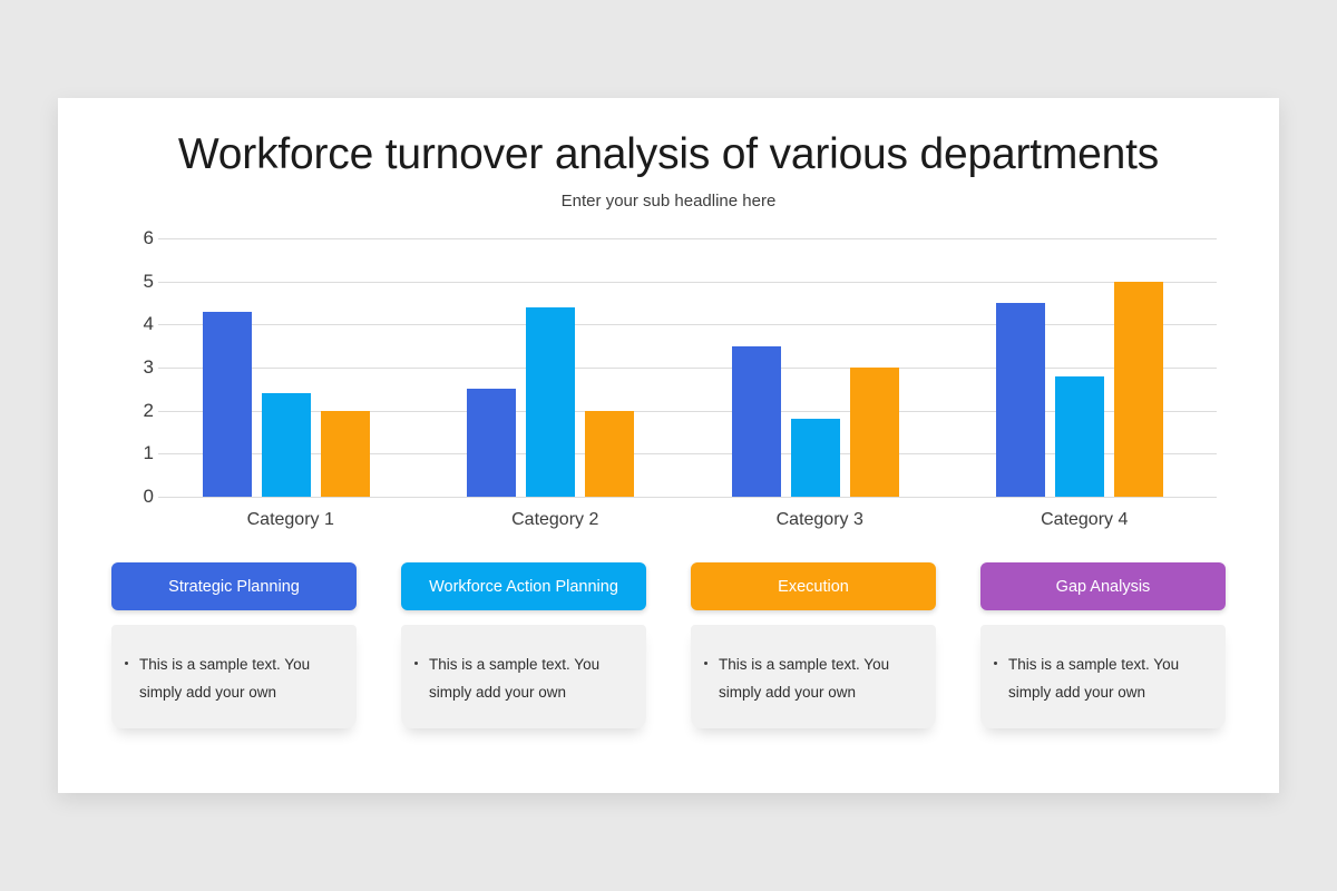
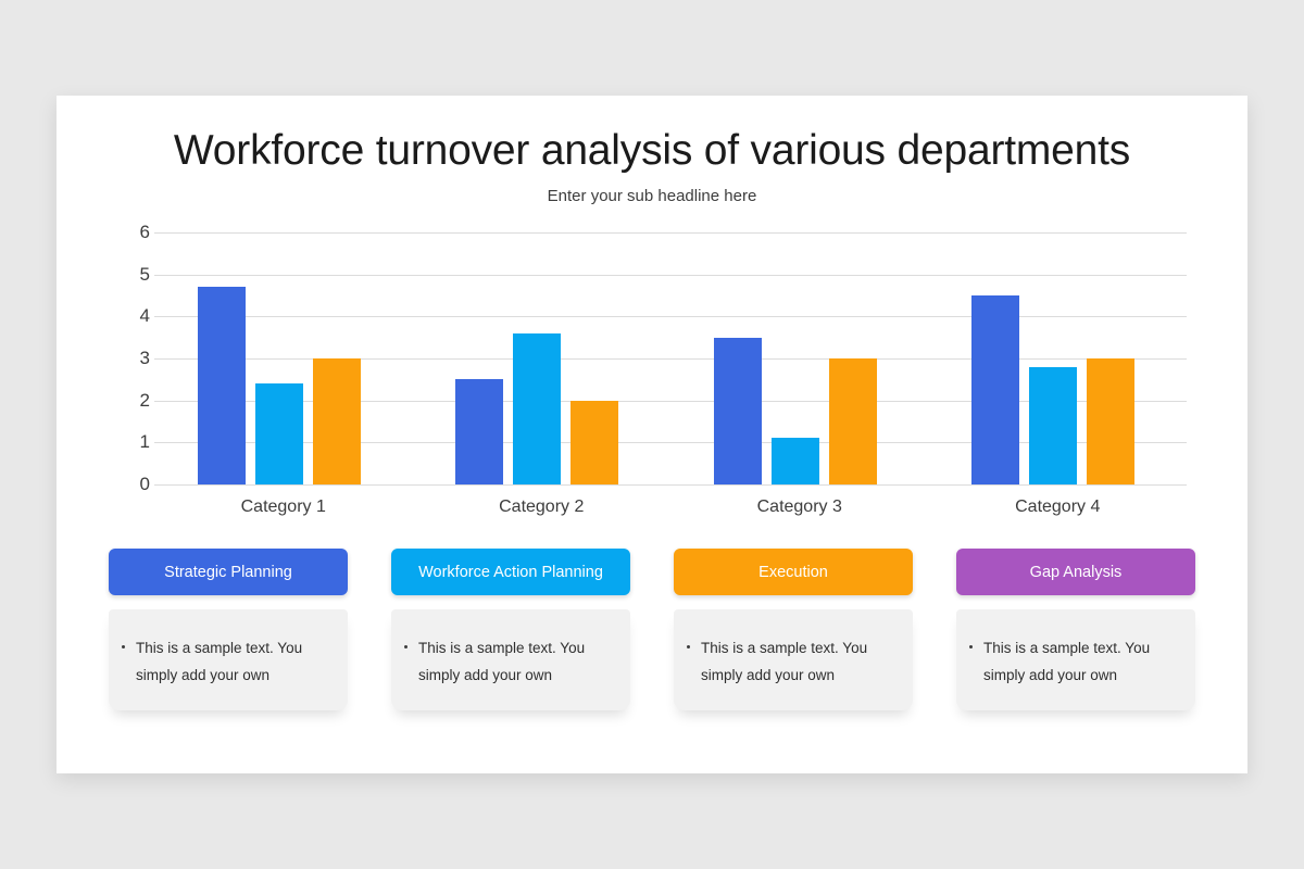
Strategic Planning/Category 1: 4.3 -> 4.7
Execution/Category 1: 2 -> 3
Workforce Action Planning/Category 2: 4.4 -> 3.6
Workforce Action Planning/Category 3: 1.8 -> 1.1
Execution/Category 4: 5 -> 3
